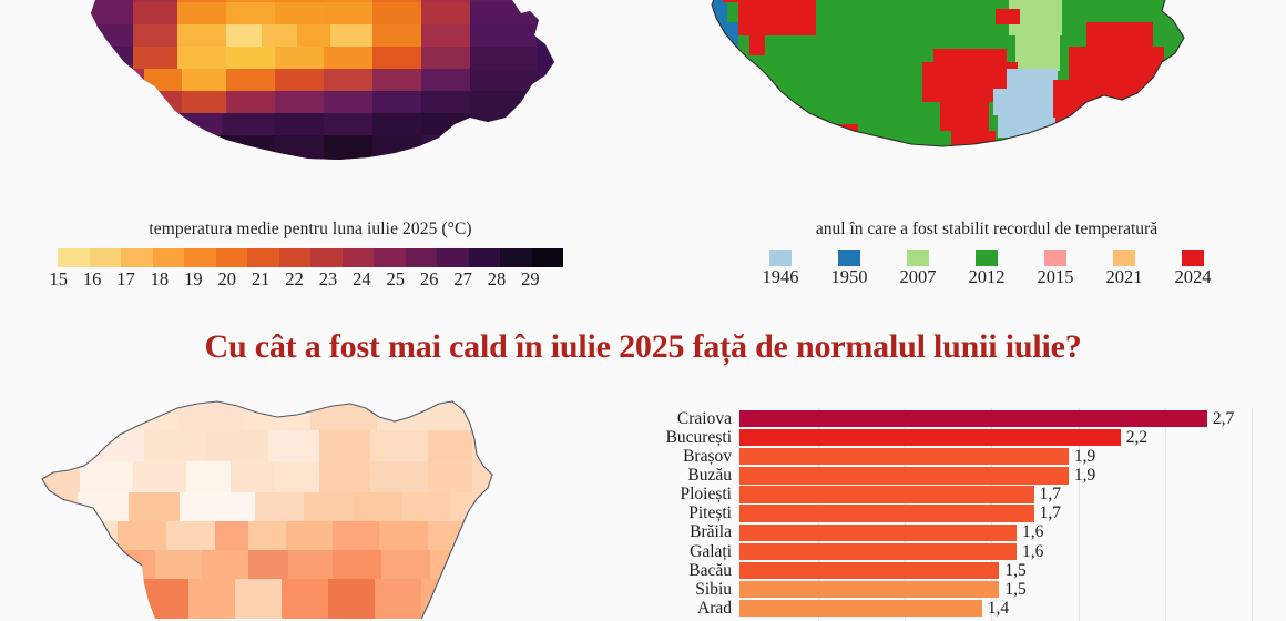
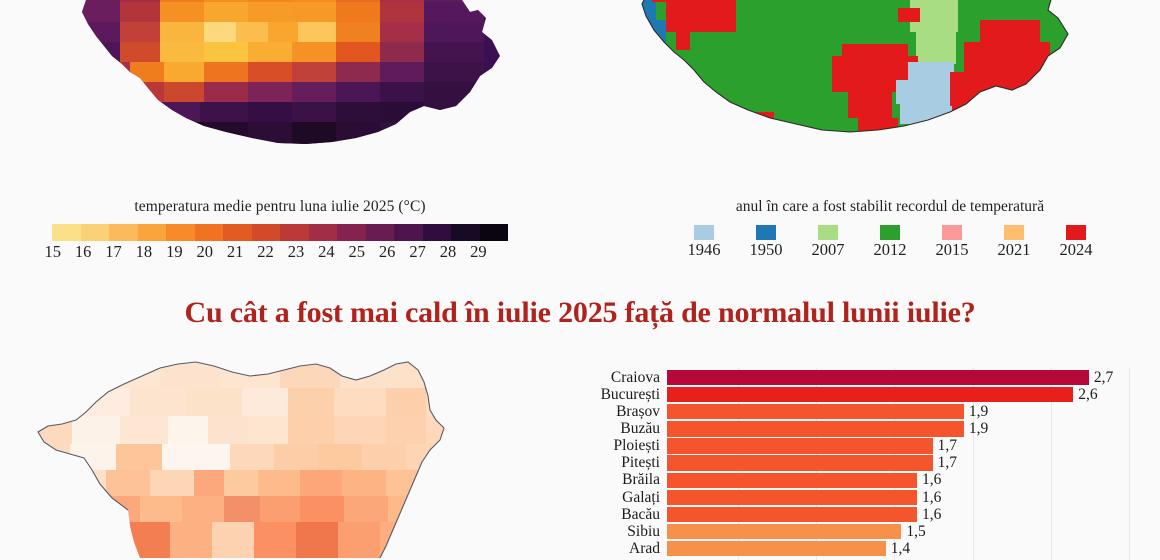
București: 2,2 -> 2,6
Bacău: 1,5 -> 1,6
